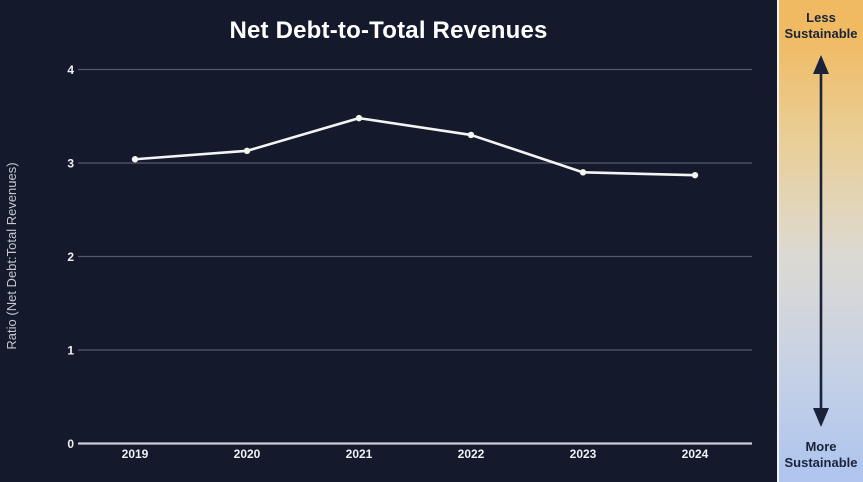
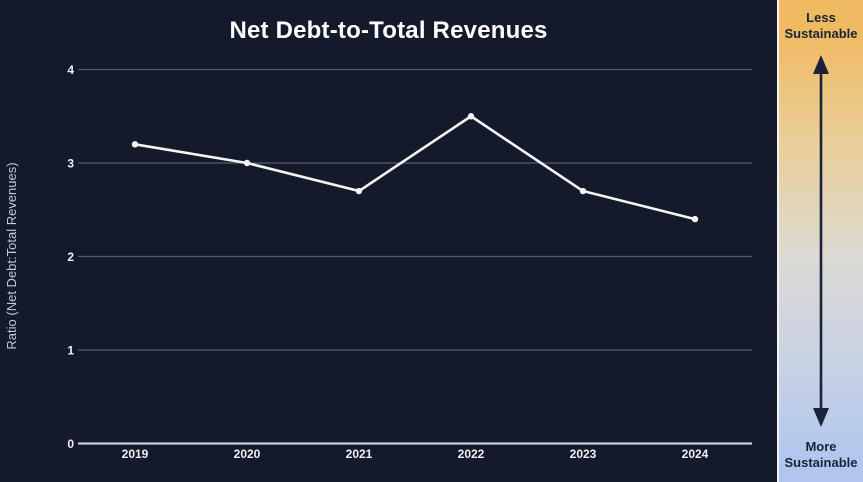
2019: 3.0 -> 3.2
2020: 3.1 -> 3.0
2021: 3.5 -> 2.7
2022: 3.3 -> 3.5
2023: 2.9 -> 2.7
2024: 2.9 -> 2.4
